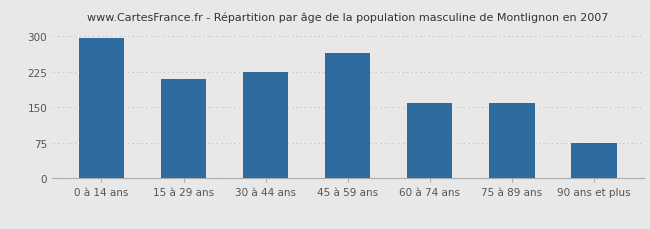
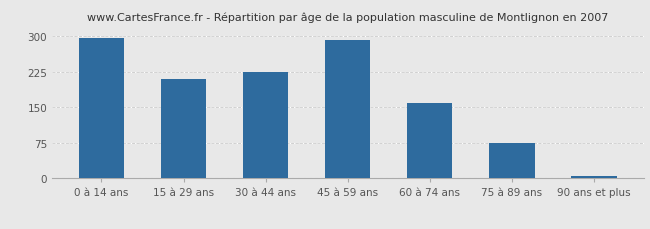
45 à 59 ans: 265 -> 292
75 à 89 ans: 160 -> 75
90 ans et plus: 75 -> 5
